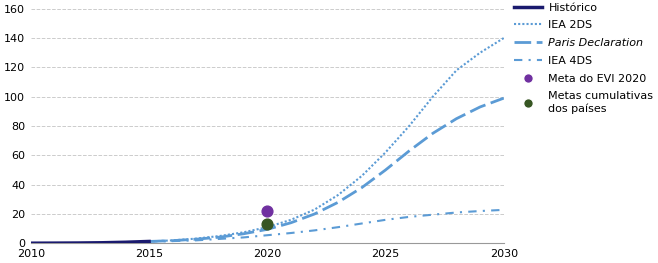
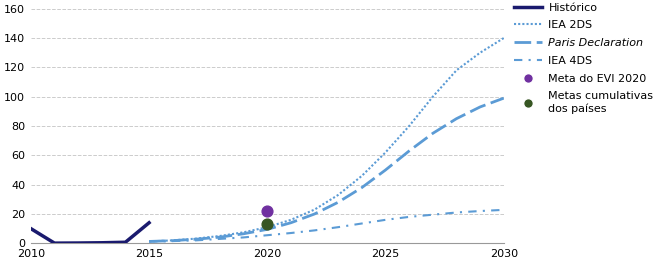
Histórico/2010: 0 -> 10
Histórico/2015: 1 -> 14
